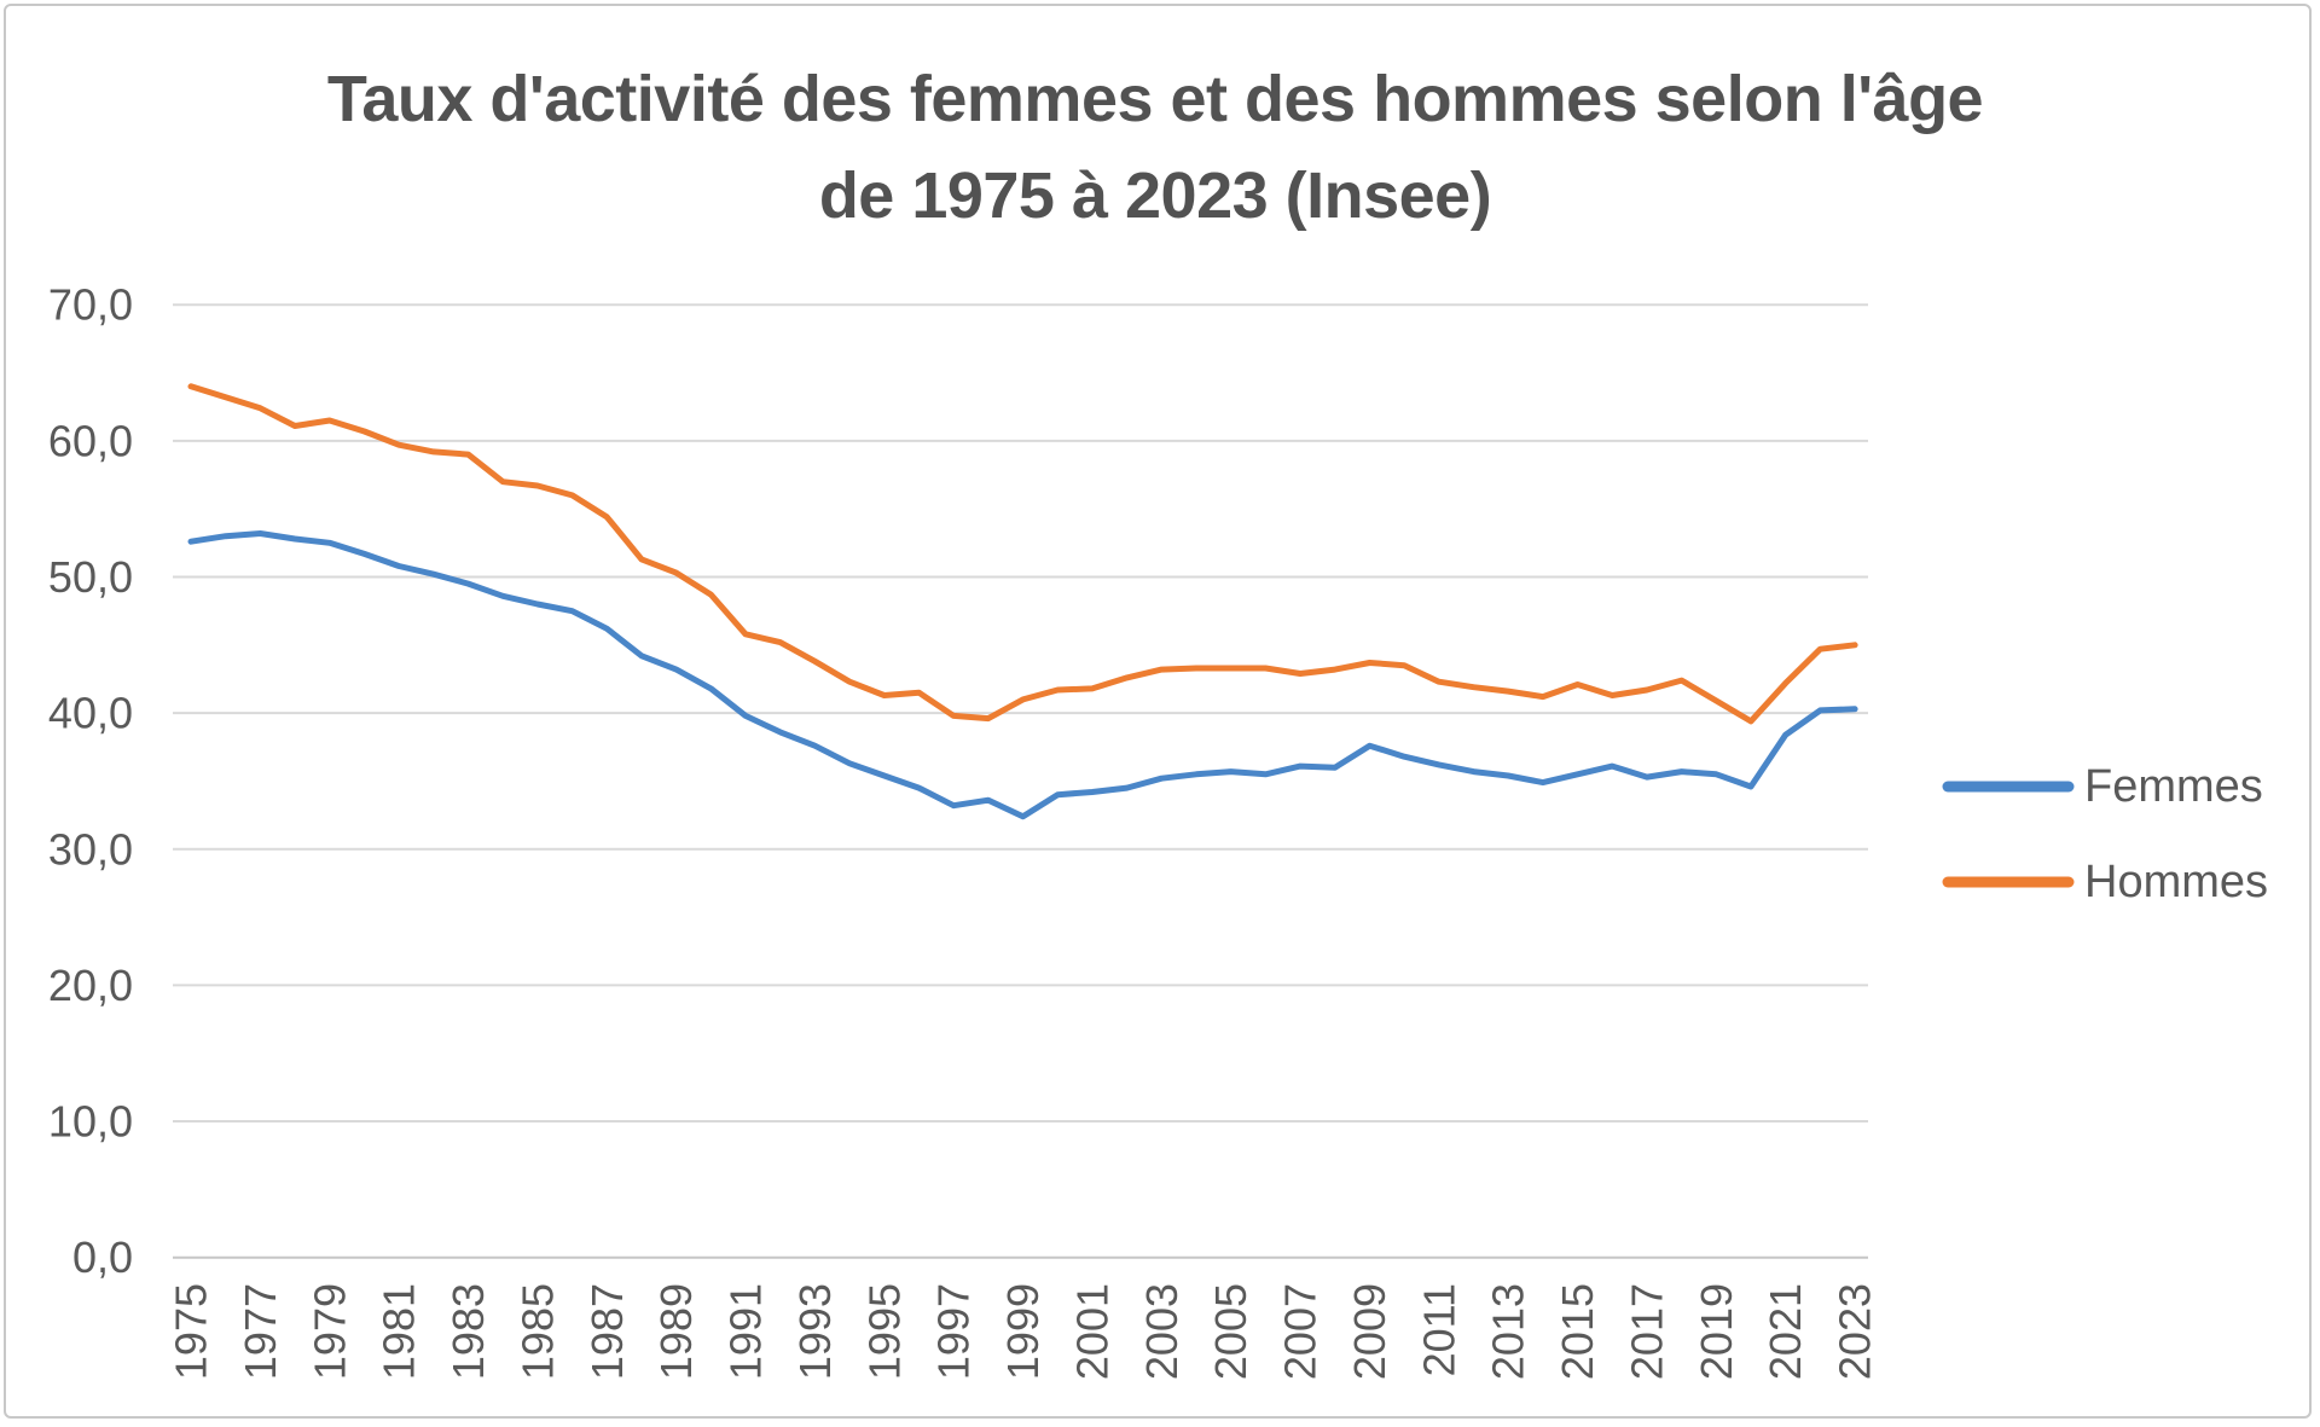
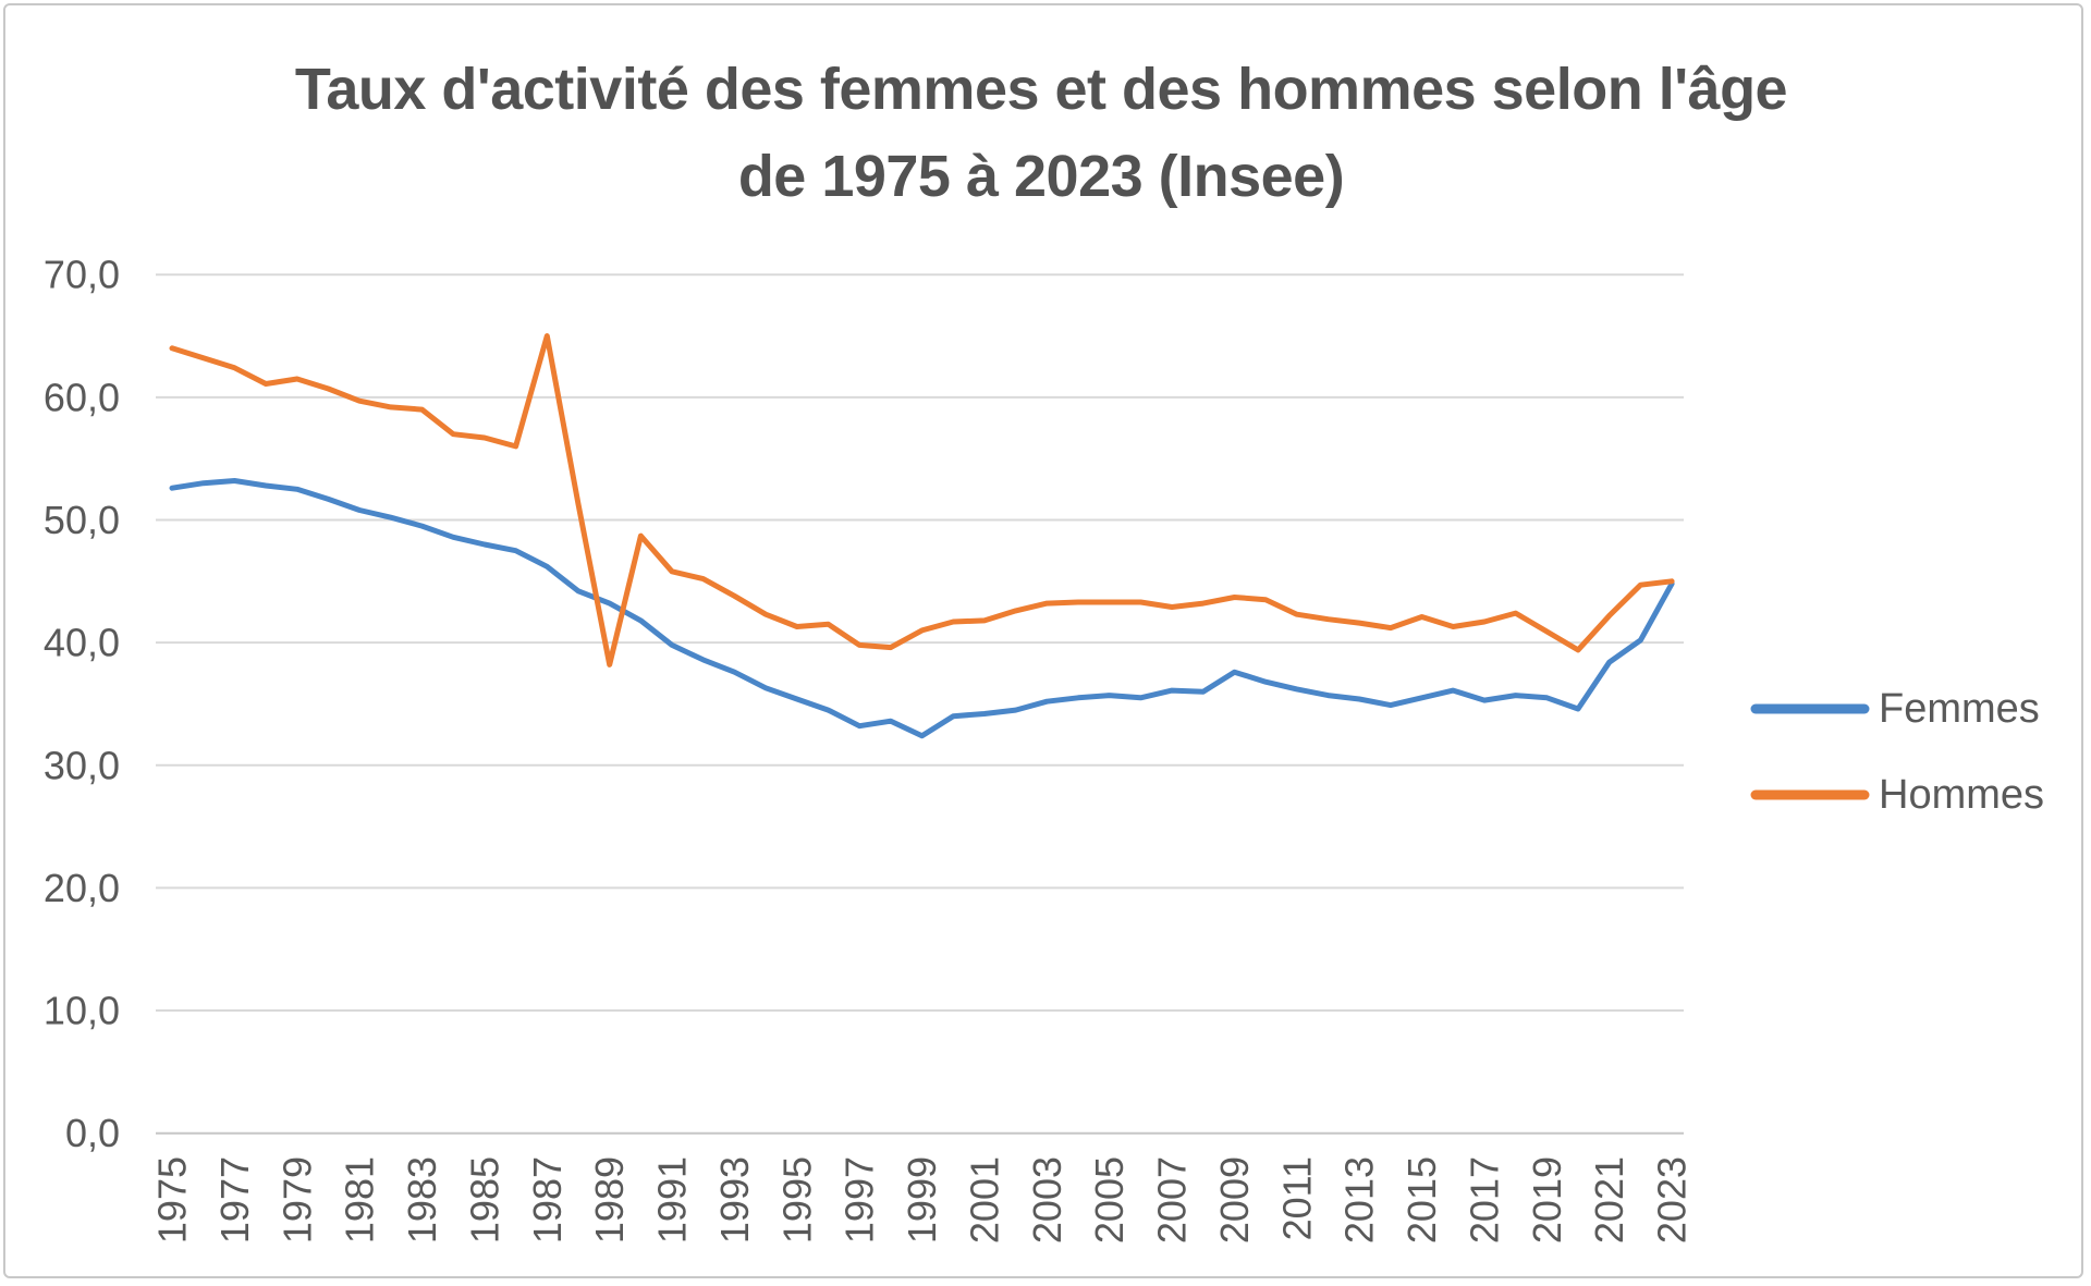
Hommes/1987: 54,4 -> 65,0
Hommes/1989: 50,3 -> 38,2
Femmes/2023: 40,3 -> 44,8
